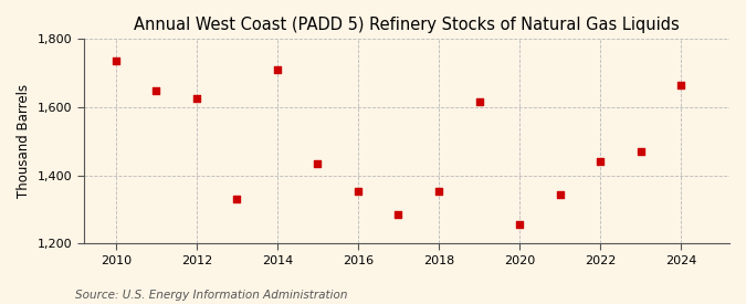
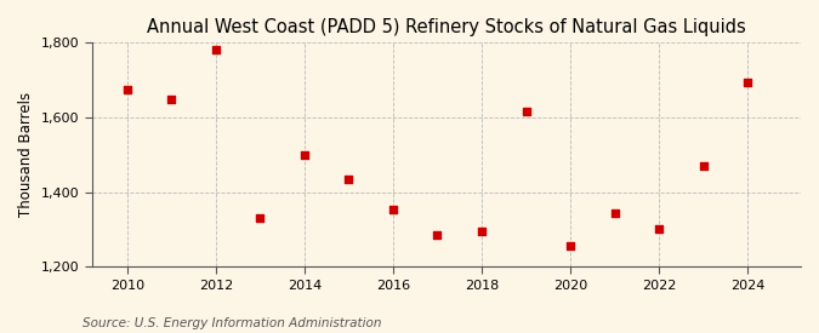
2010: 1,735 -> 1,675
2012: 1,625 -> 1,780
2014: 1,710 -> 1,500
2018: 1,355 -> 1,295
2022: 1,440 -> 1,300
2024: 1,665 -> 1,695
